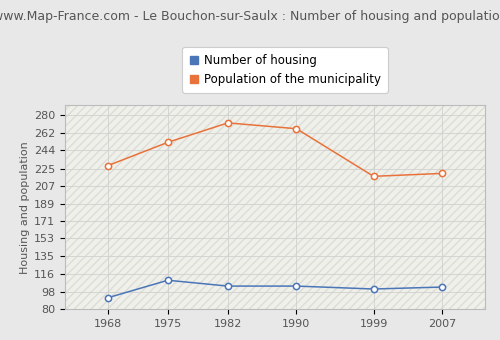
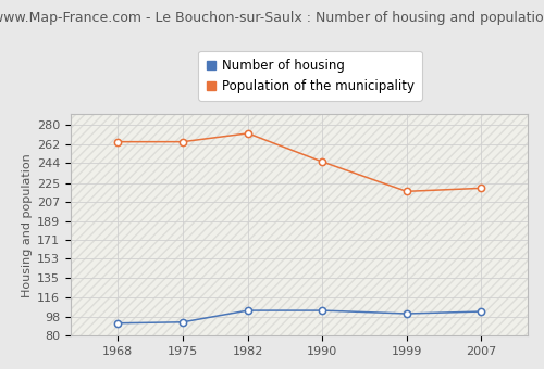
Population of the municipality/1968: 228 -> 264
Number of housing/1975: 110 -> 93
Population of the municipality/1975: 252 -> 264
Population of the municipality/1990: 266 -> 245
